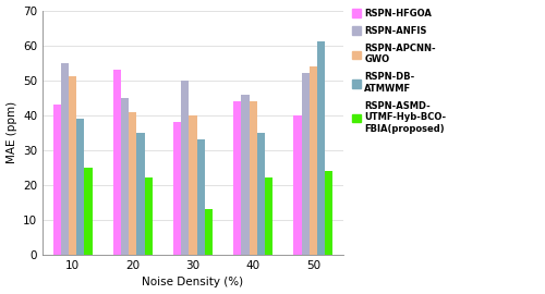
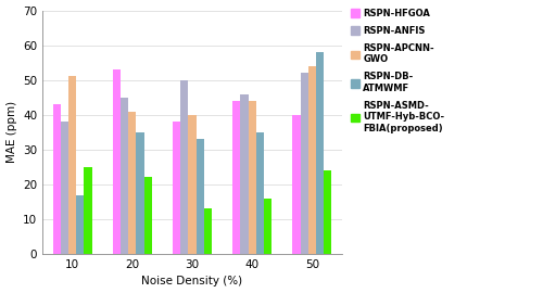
RSPN-ANFIS/10: 55 -> 38
RSPN-DB- ATMWMF/10: 39 -> 17
RSPN-ASMD- UTMF-Hyb-BCO- FBIA(proposed)/40: 22 -> 16
RSPN-DB- ATMWMF/50: 61 -> 58
